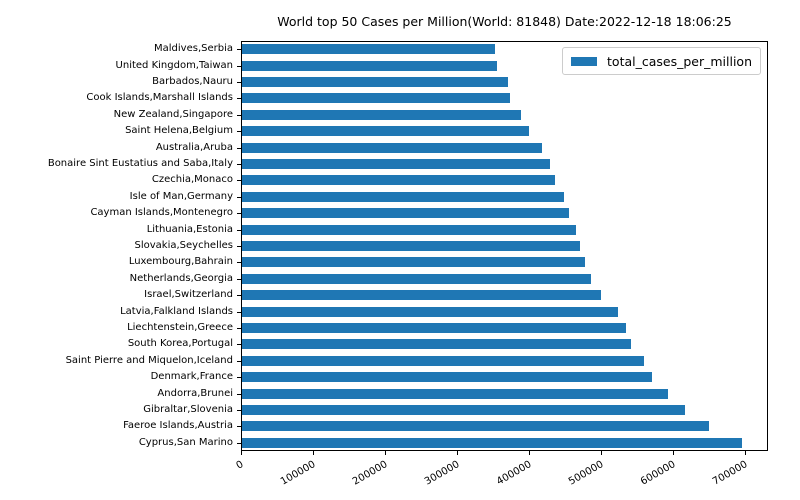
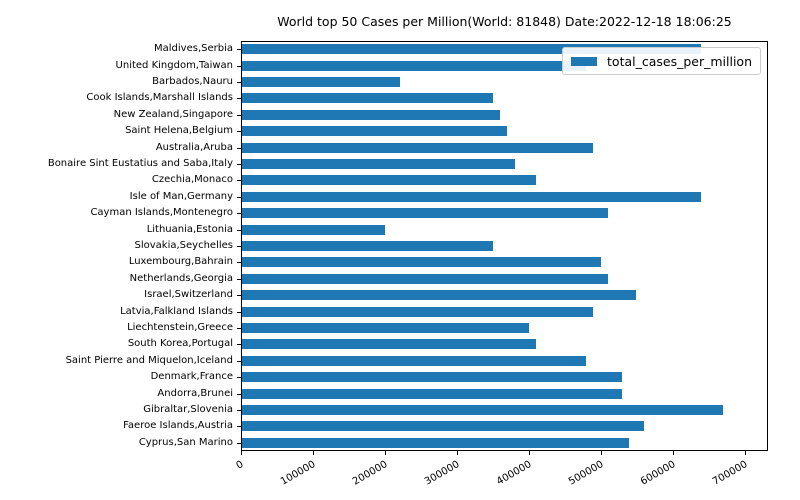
Maldives,Serbia: 350000 -> 640000
United Kingdom,Taiwan: 360000 -> 480000
Barbados,Nauru: 370000 -> 220000
Cook Islands,Marshall Islands: 370000 -> 350000
New Zealand,Singapore: 390000 -> 360000
Saint Helena,Belgium: 400000 -> 370000
Australia,Aruba: 420000 -> 490000
Bonaire Sint Eustatius and Saba,Italy: 430000 -> 380000
Czechia,Monaco: 440000 -> 410000
Isle of Man,Germany: 450000 -> 640000
Cayman Islands,Montenegro: 460000 -> 510000
Lithuania,Estonia: 460000 -> 200000
Slovakia,Seychelles: 470000 -> 350000
Luxembourg,Bahrain: 480000 -> 500000
Netherlands,Georgia: 490000 -> 510000
Israel,Switzerland: 500000 -> 550000
Latvia,Falkland Islands: 520000 -> 490000
Liechtenstein,Greece: 540000 -> 400000
South Korea,Portugal: 540000 -> 410000
Saint Pierre and Miquelon,Iceland: 560000 -> 480000
Denmark,France: 570000 -> 530000
Andorra,Brunei: 590000 -> 530000
Gibraltar,Slovenia: 620000 -> 670000
Faeroe Islands,Austria: 650000 -> 560000
Cyprus,San Marino: 700000 -> 540000
